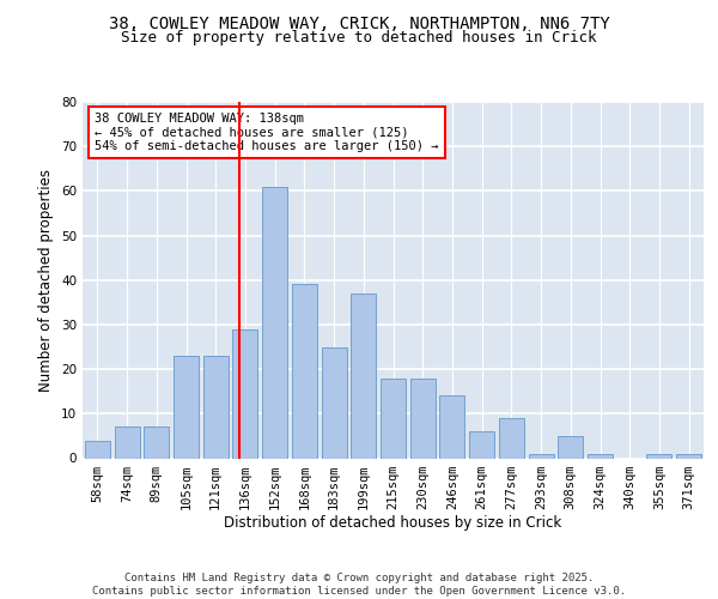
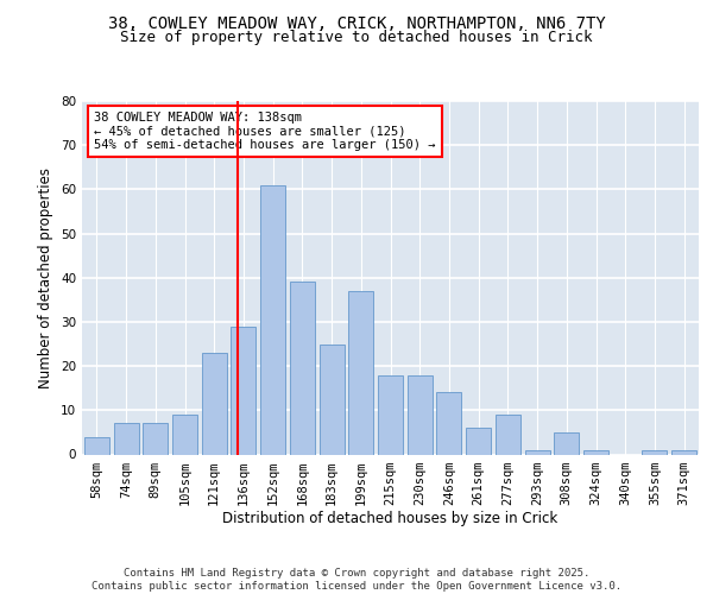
105sqm: 23 -> 9
